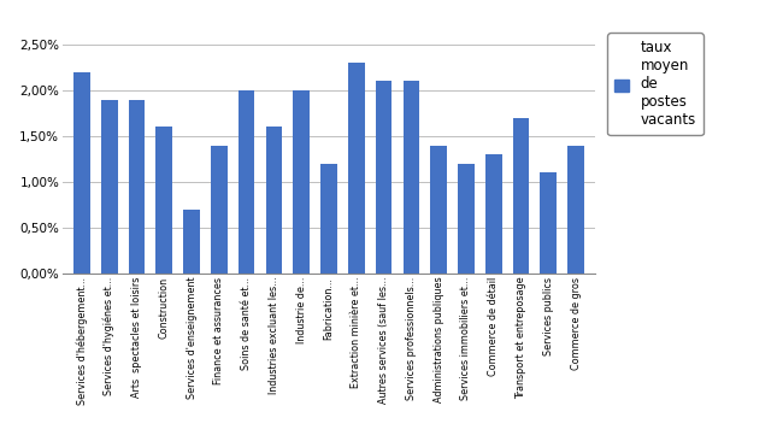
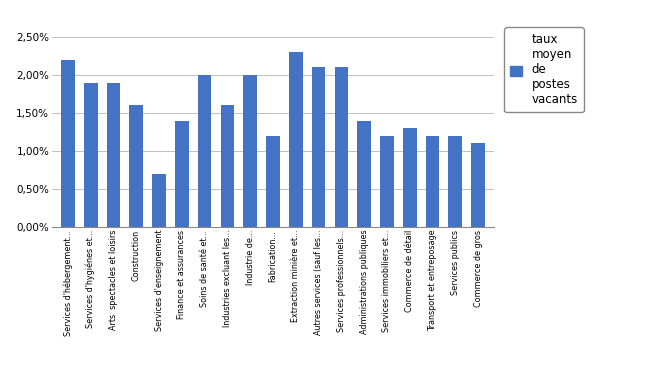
Transport et entreposage: 1,7% -> 1,2%
Services publics: 1,1% -> 1,2%
Commerce de gros: 1,4% -> 1,1%
